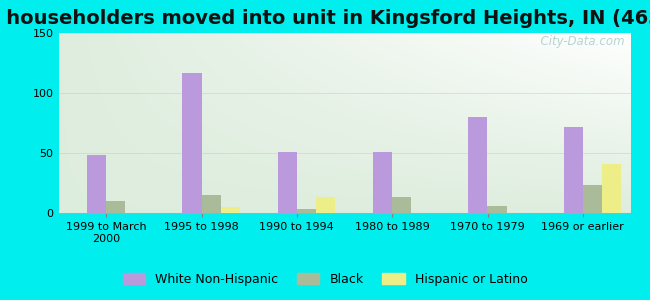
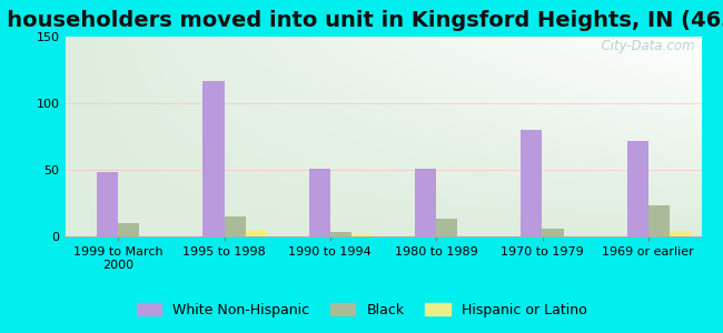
Hispanic or Latino/1990 to 1994: 13 -> 2
Hispanic or Latino/1969 or earlier: 41 -> 4
